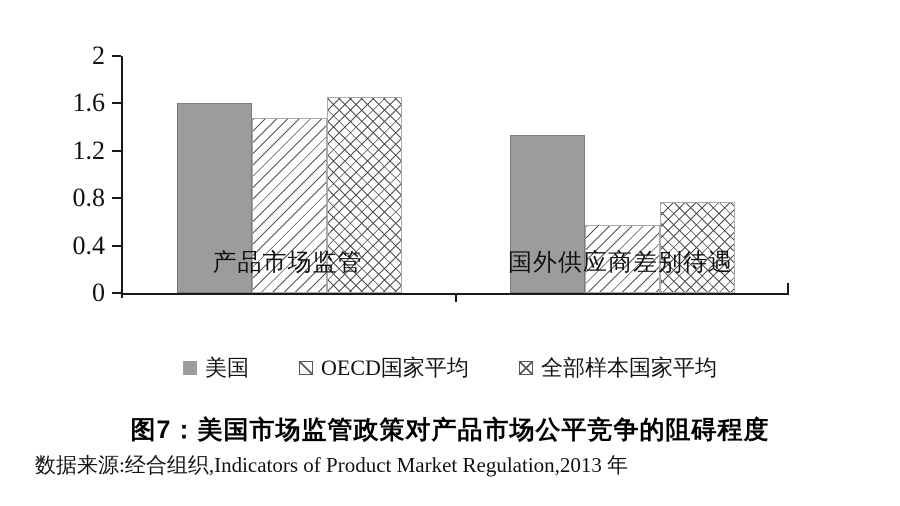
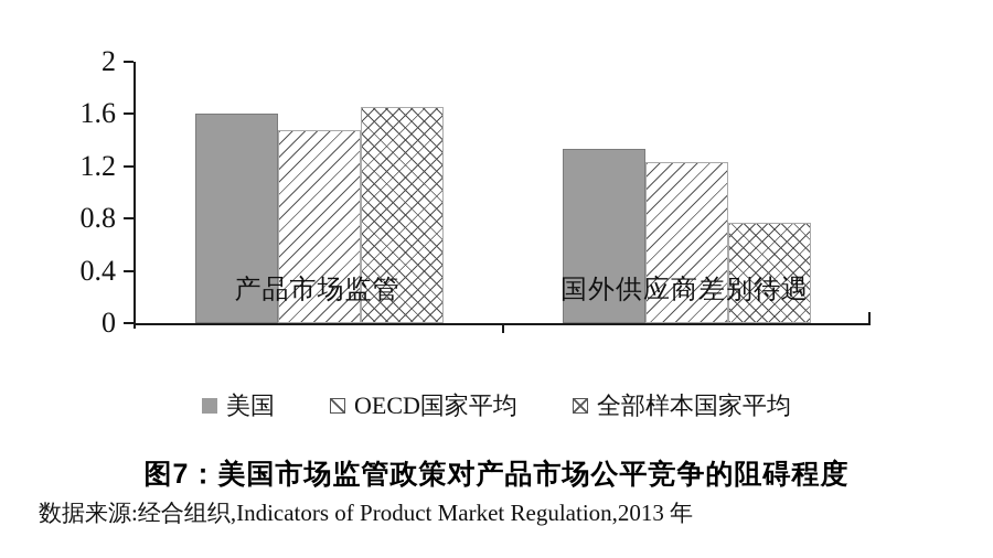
OECD国家平均/国外供应商差别待遇: 0.57 -> 1.23
